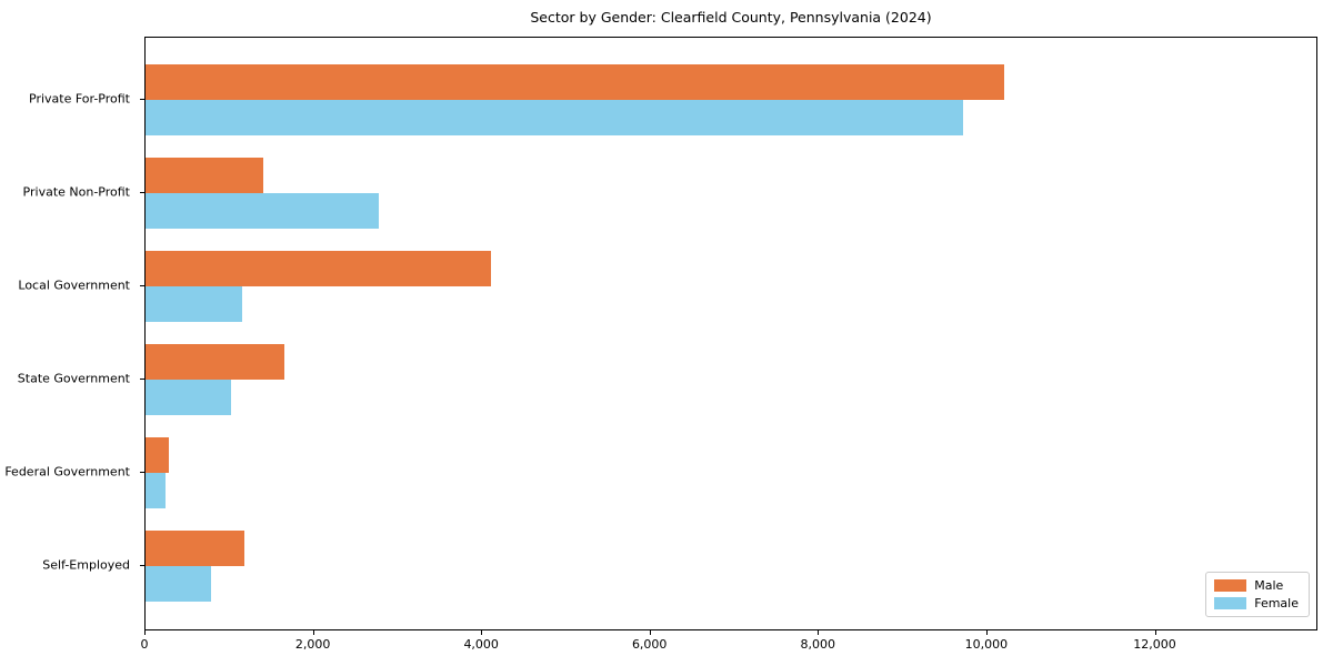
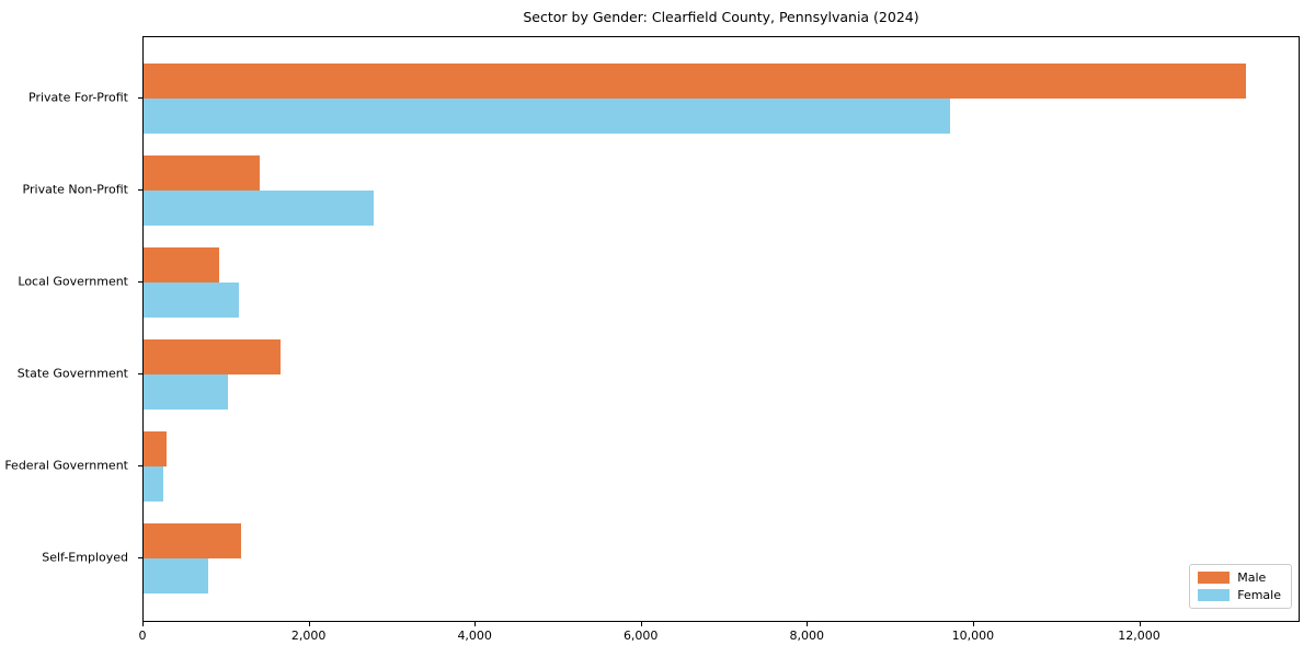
Male/Private For-Profit: 10200 -> 13300
Male/Local Government: 4100 -> 900
